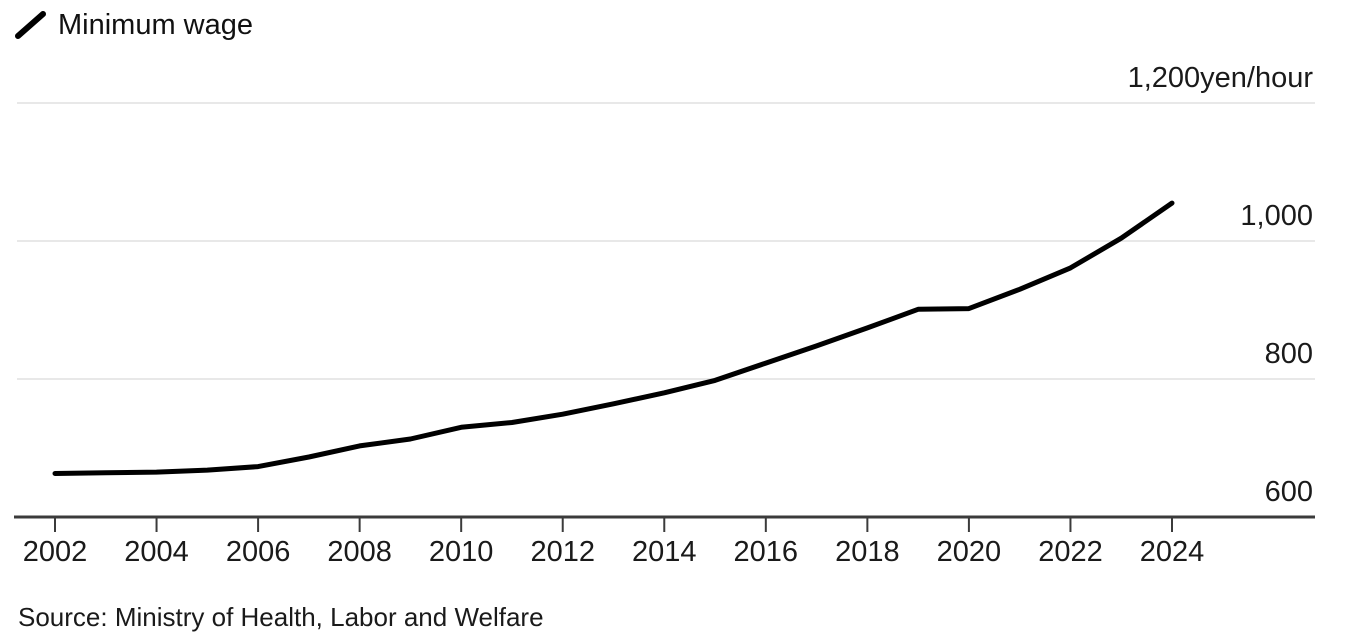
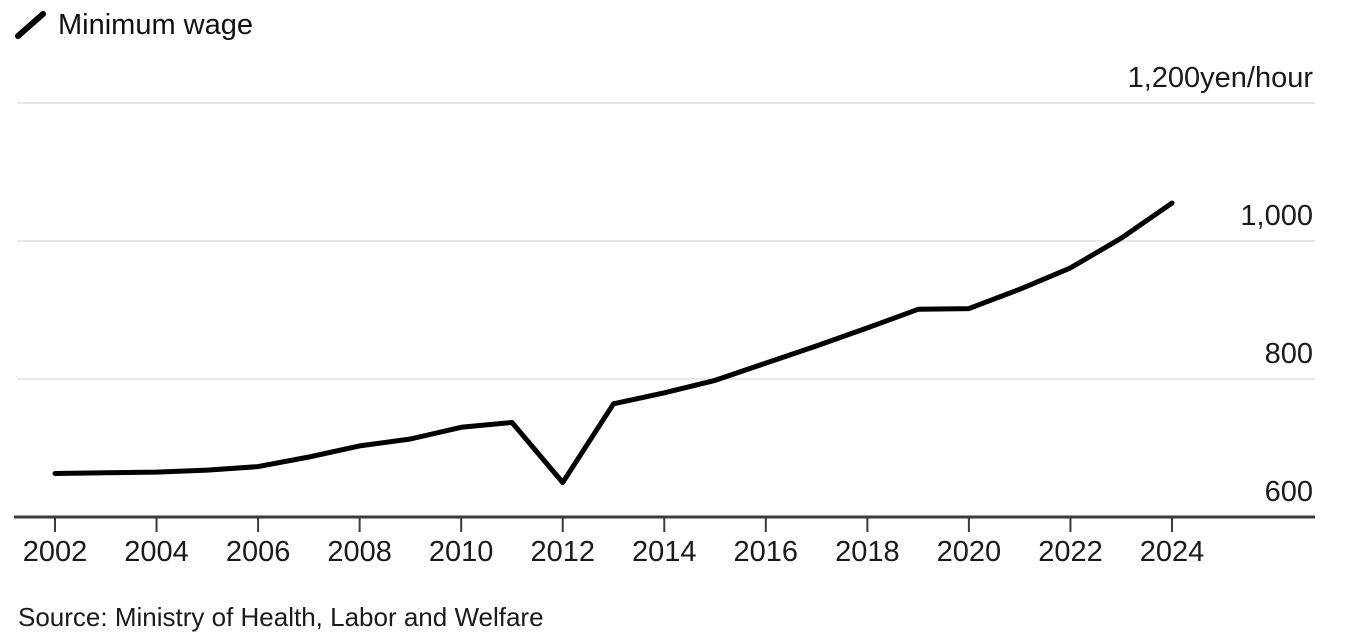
2012: 750 -> 650
